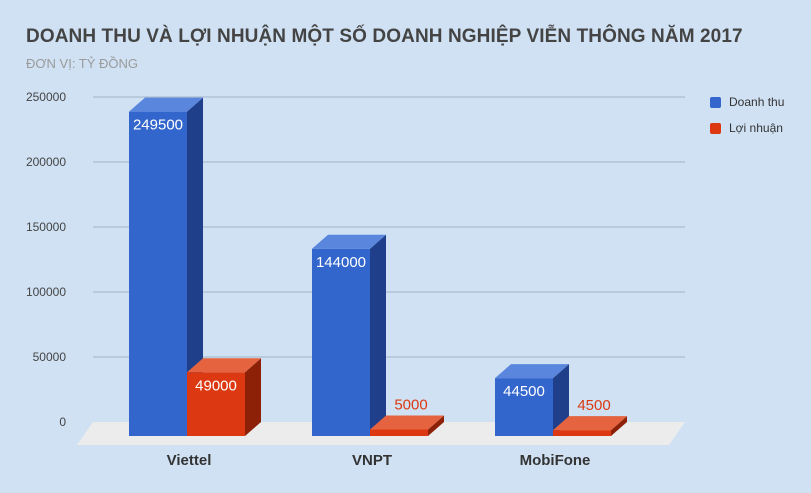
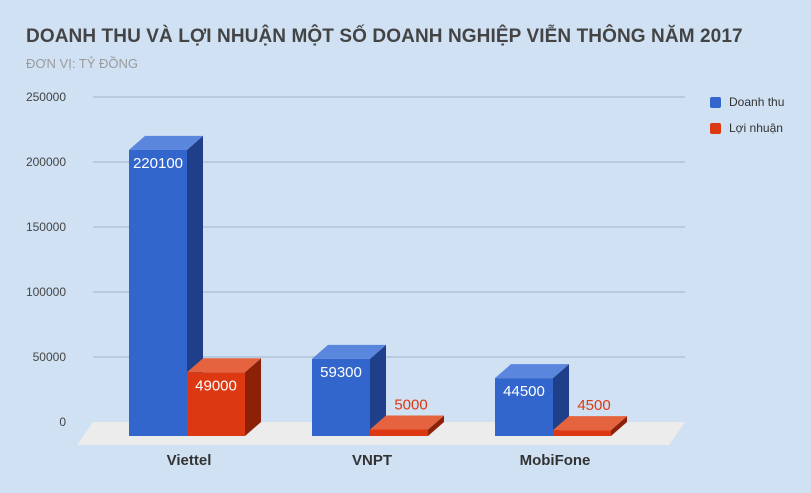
Doanh thu/Viettel: 249500 -> 220100
Doanh thu/VNPT: 144000 -> 59300
